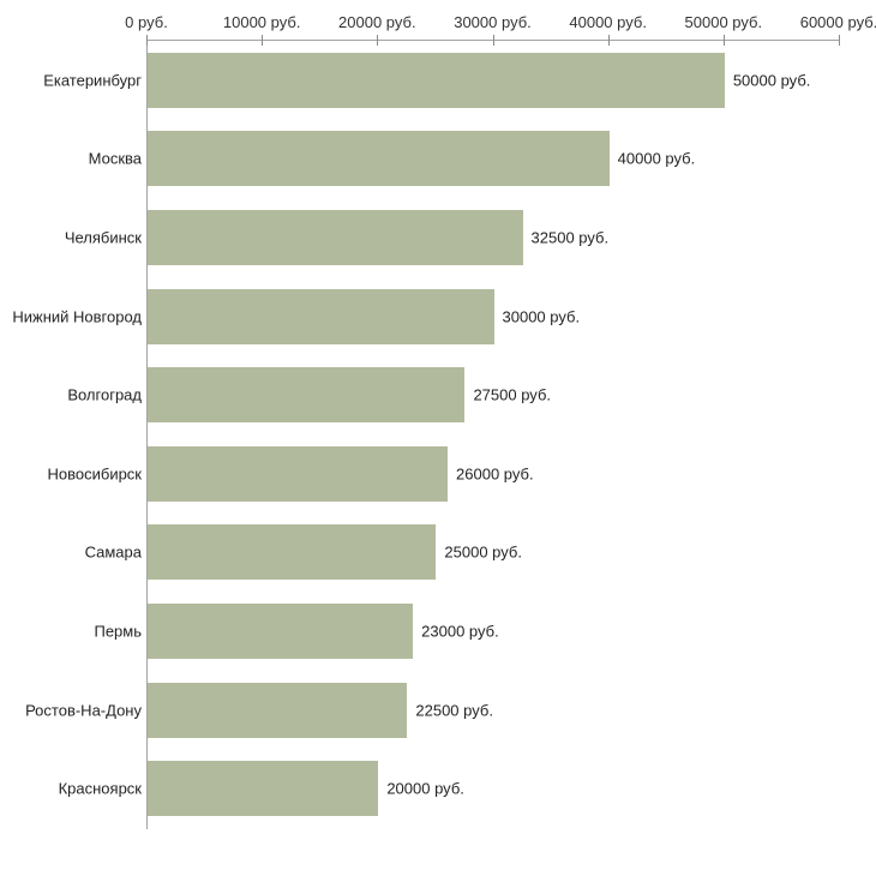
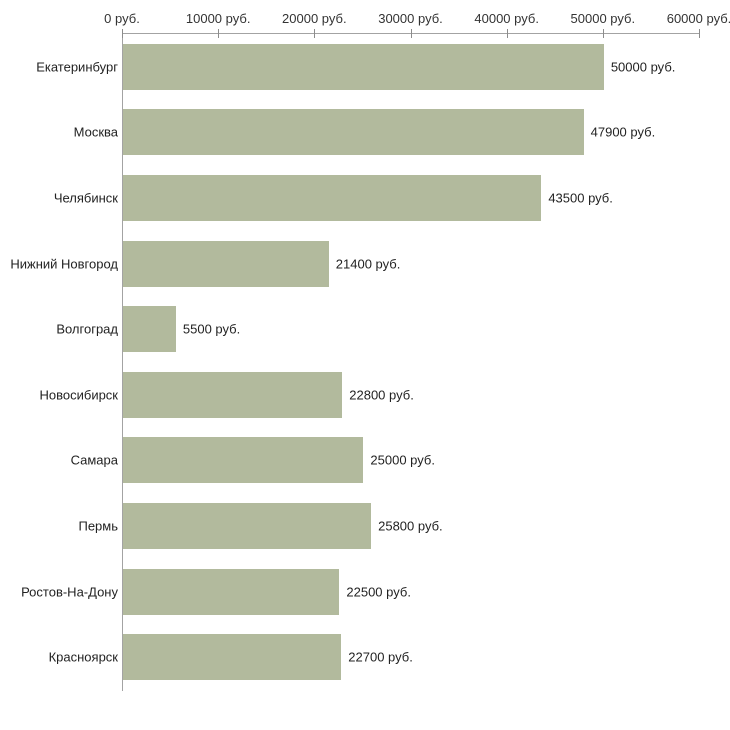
Москва: 40000 -> 47900
Челябинск: 32500 -> 43500
Нижний Новгород: 30000 -> 21400
Волгоград: 27500 -> 5500
Новосибирск: 26000 -> 22800
Пермь: 23000 -> 25800
Красноярск: 20000 -> 22700
